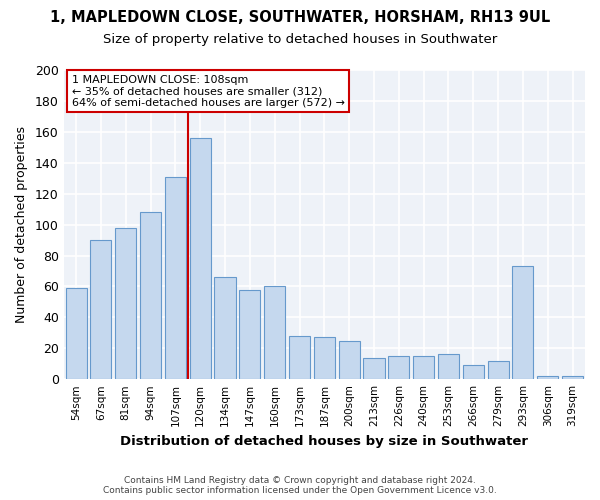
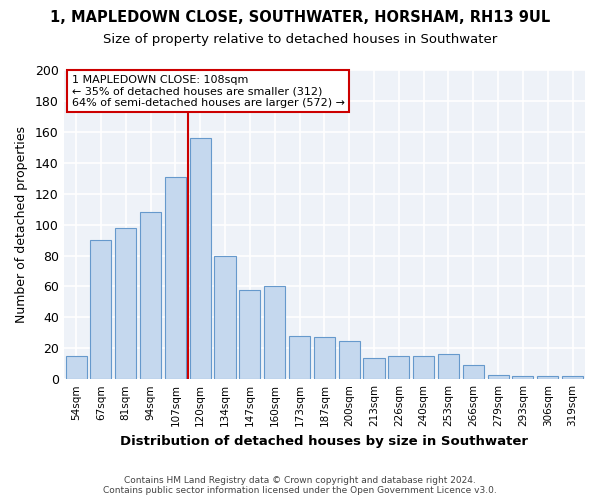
54sqm: 59 -> 15
134sqm: 66 -> 80
279sqm: 12 -> 3
293sqm: 73 -> 2
